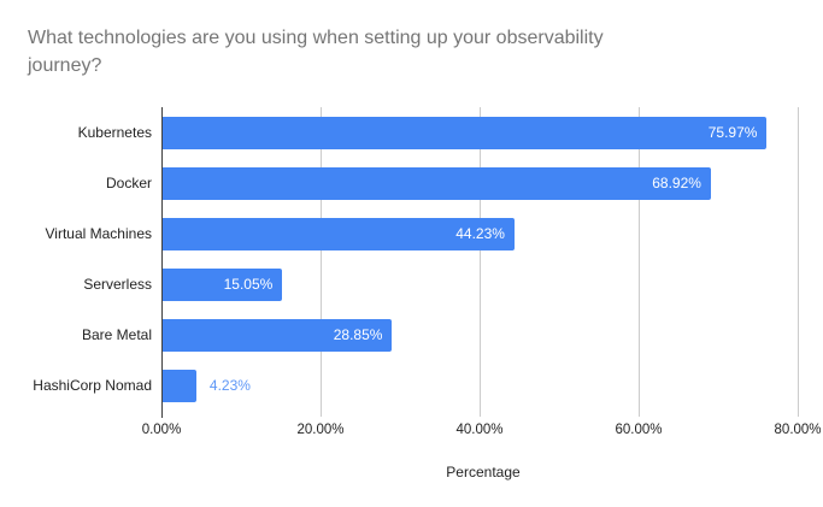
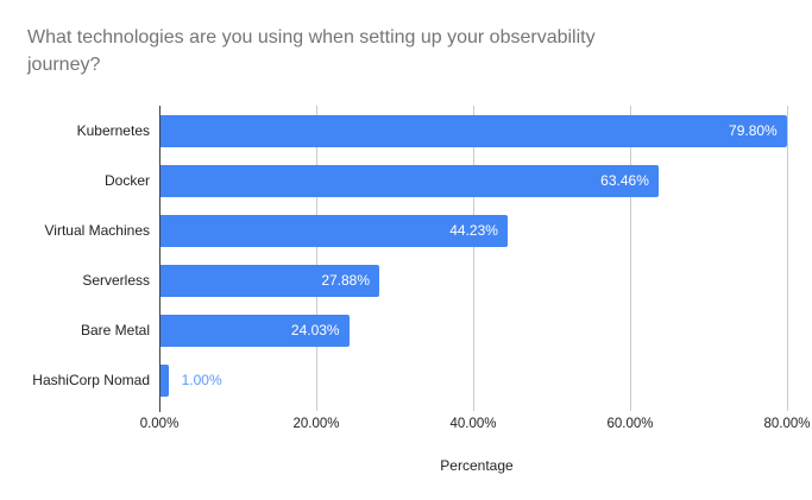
Kubernetes: 75.97% -> 79.80%
Docker: 68.92% -> 63.46%
Serverless: 15.05% -> 27.88%
Bare Metal: 28.85% -> 24.03%
HashiCorp Nomad: 4.23% -> 1.00%
